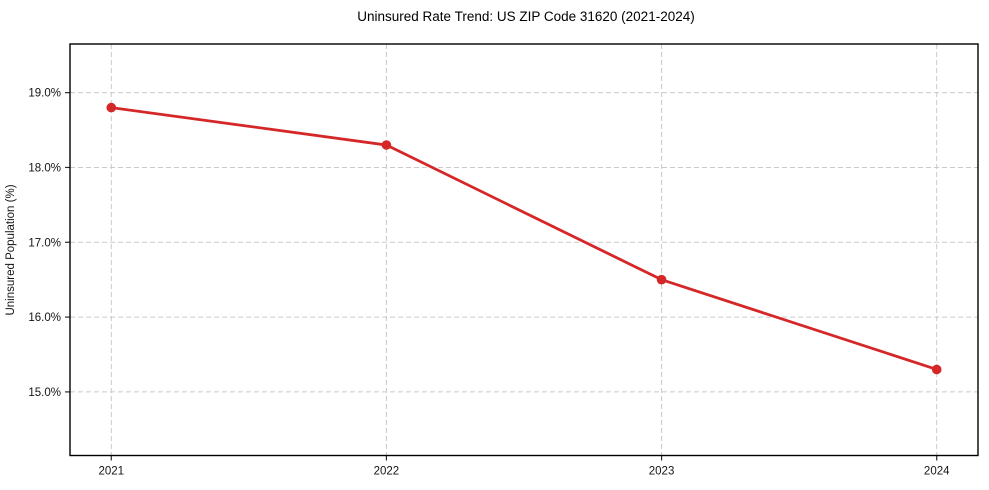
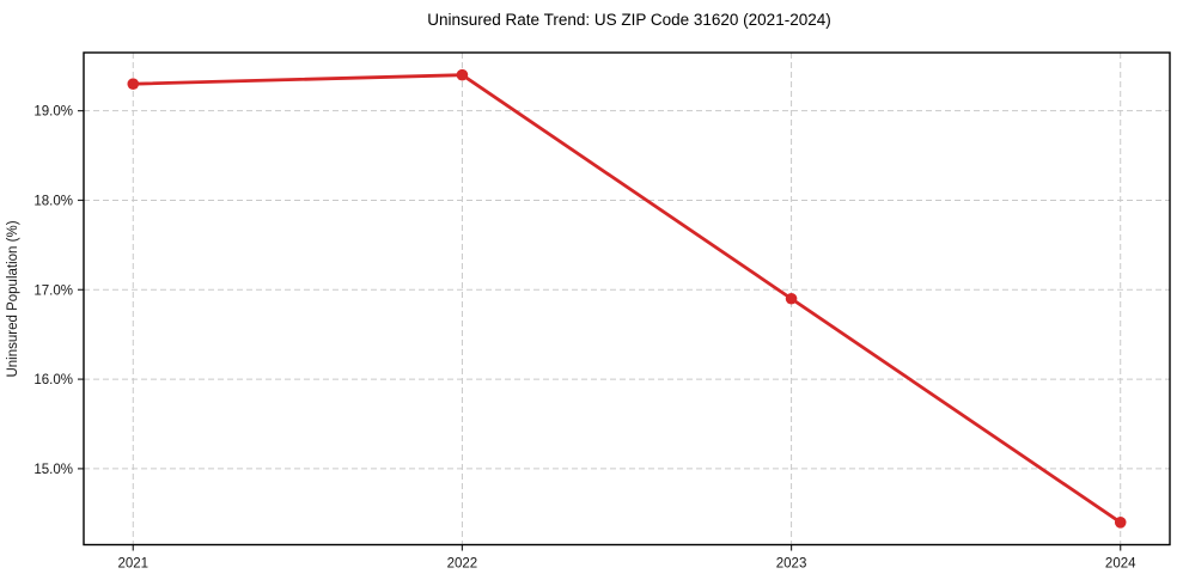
2021: 18.8% -> 19.3%
2022: 18.3% -> 19.4%
2023: 16.5% -> 16.9%
2024: 15.3% -> 14.4%
